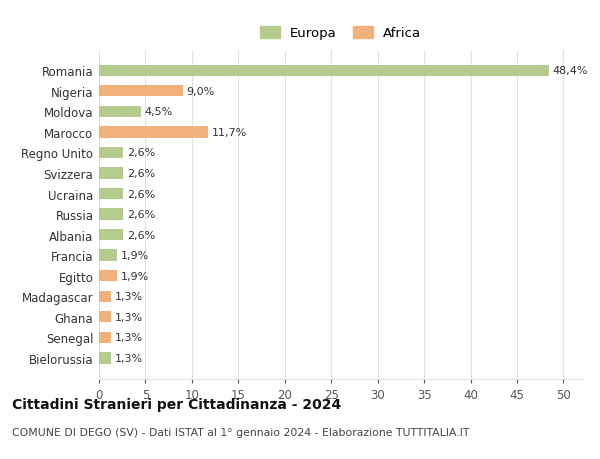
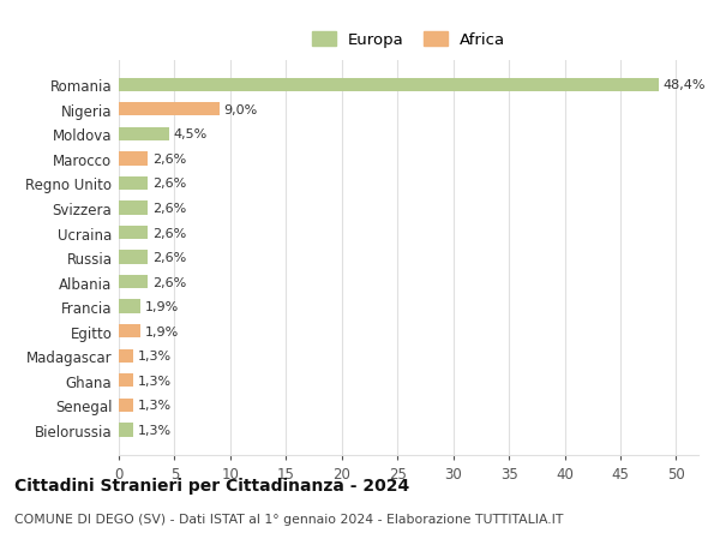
Marocco: 11,7% -> 2,6%
